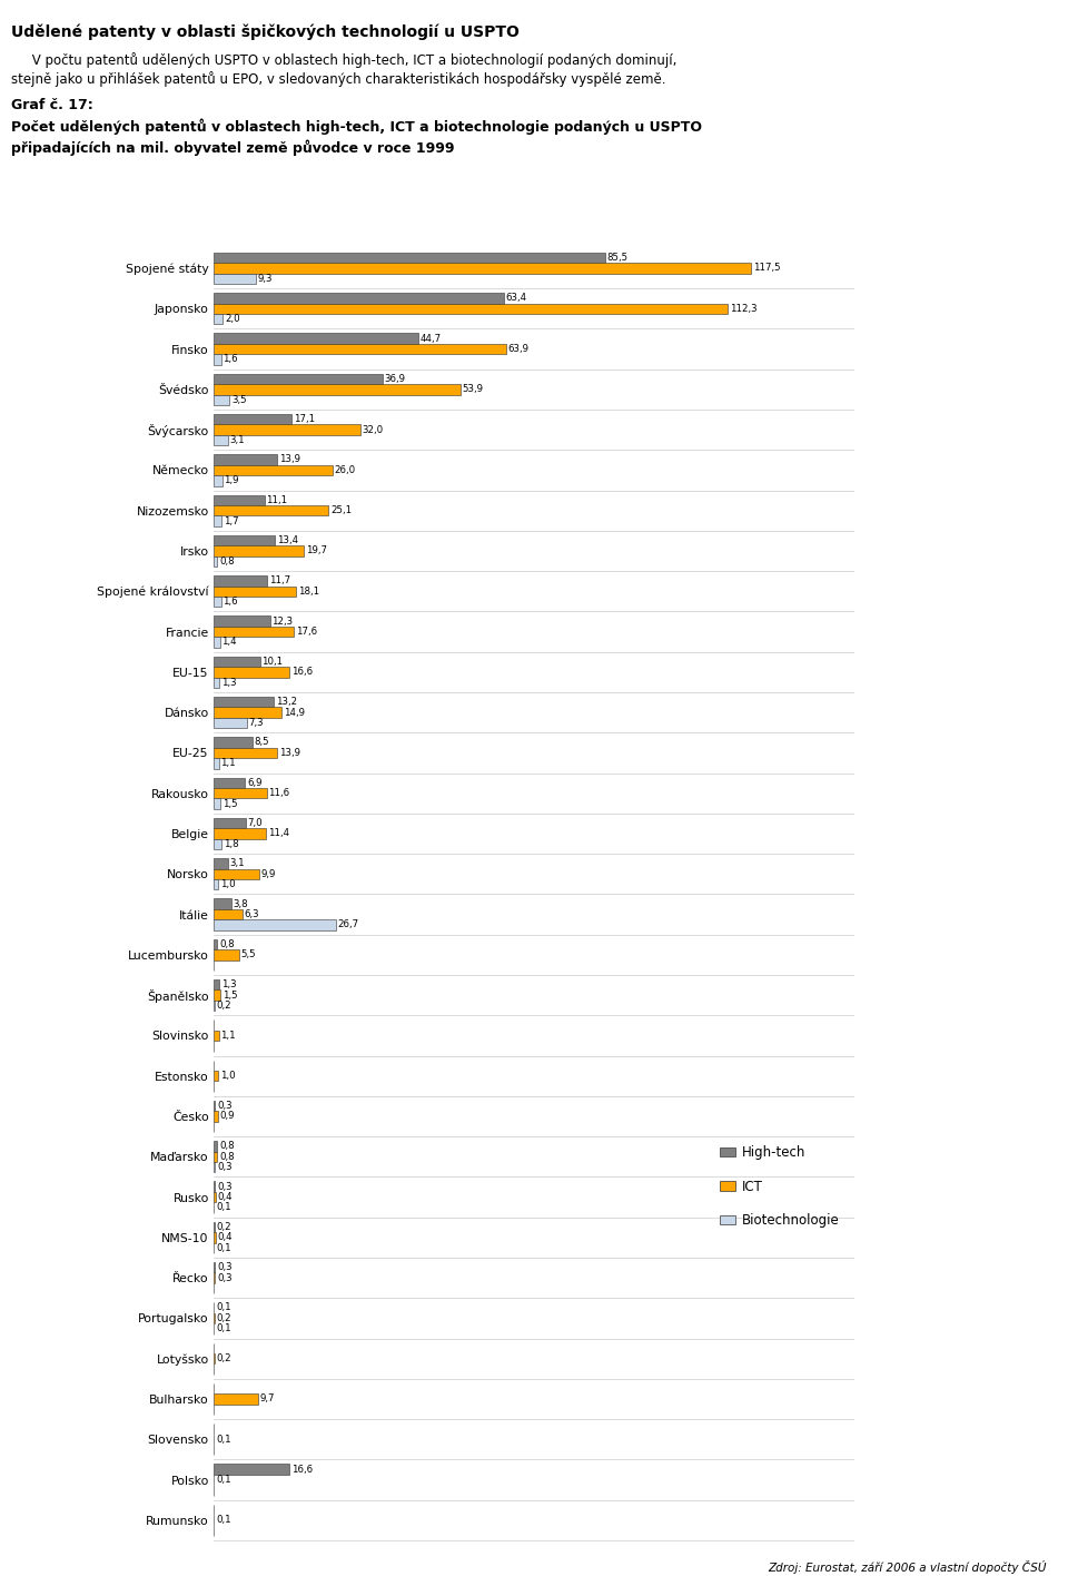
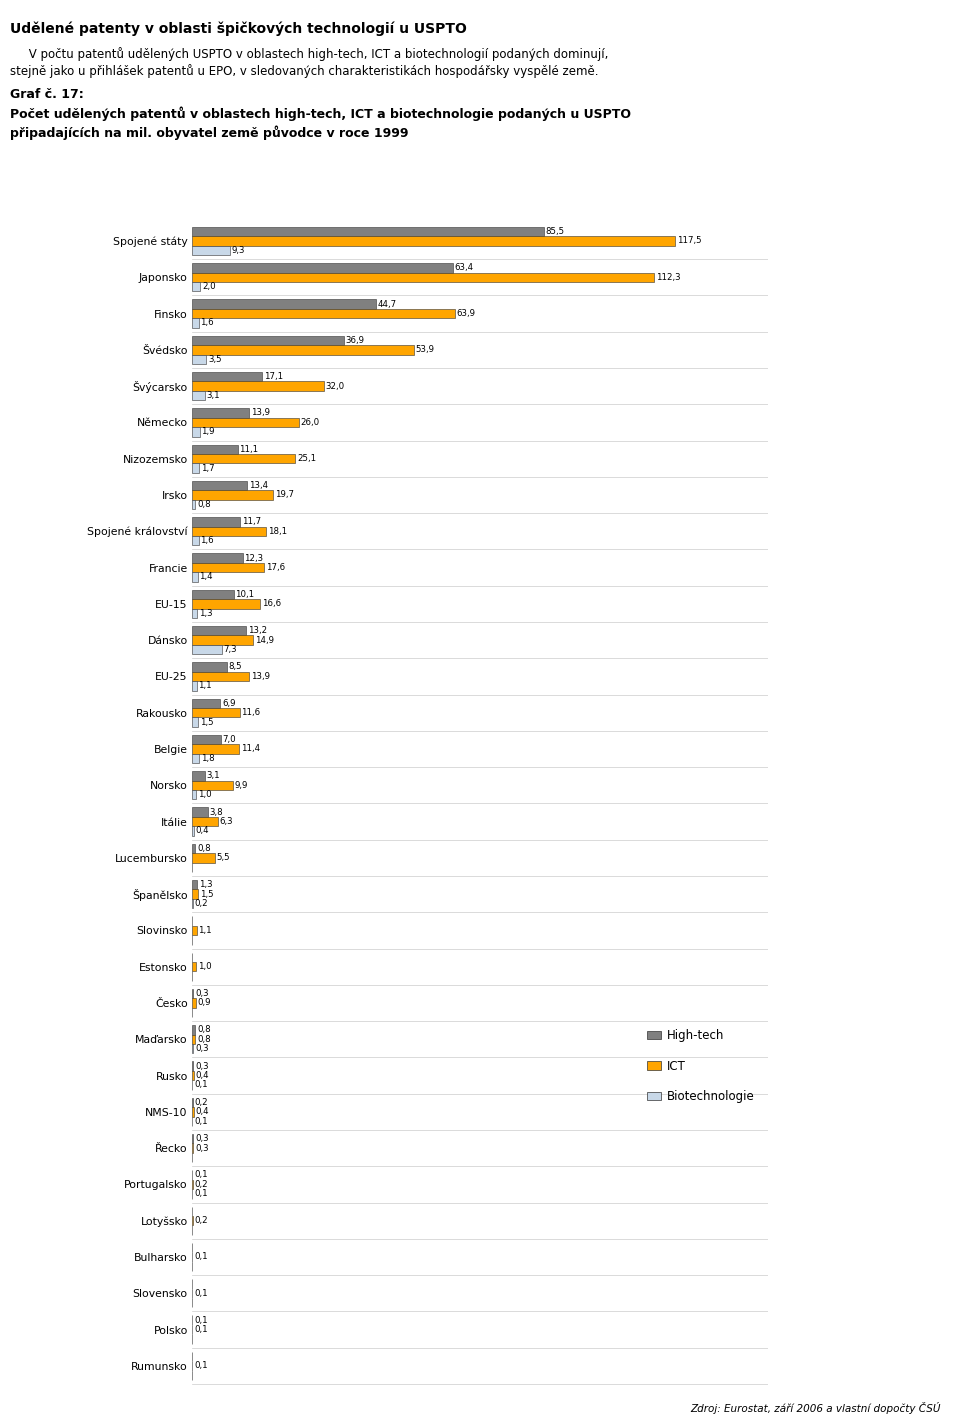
Biotechnologie/Itálie: 26,7 -> 0,4
ICT/Bulharsko: 9,7 -> 0,1
High-tech/Polsko: 16,6 -> 0,1
